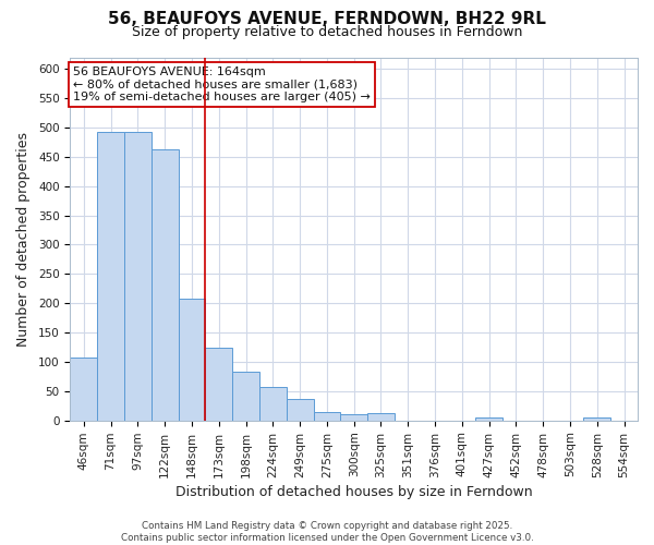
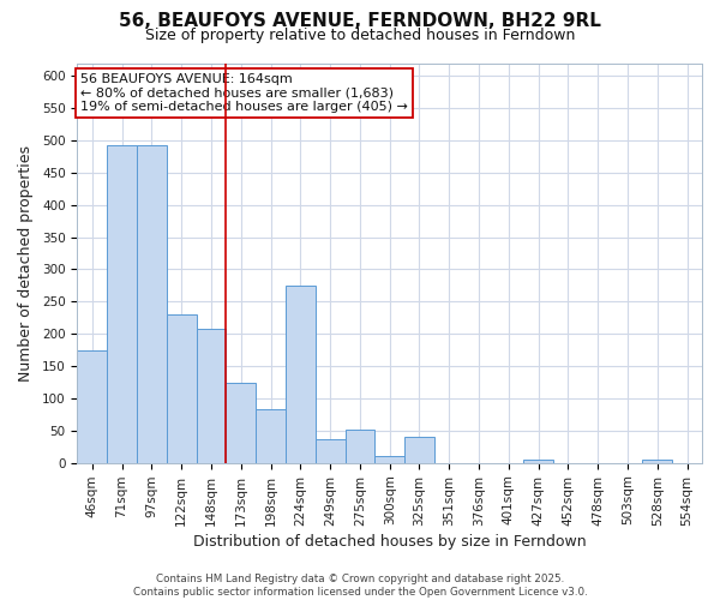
46sqm: 107 -> 174
122sqm: 462 -> 230
224sqm: 57 -> 274
275sqm: 15 -> 52
325sqm: 12 -> 40
